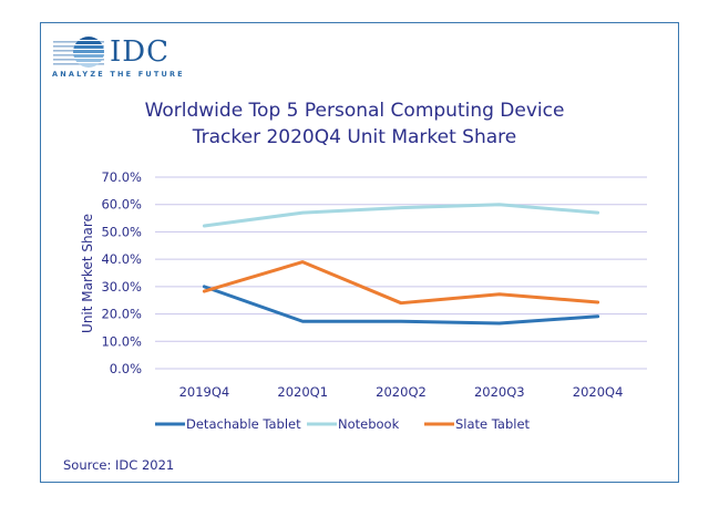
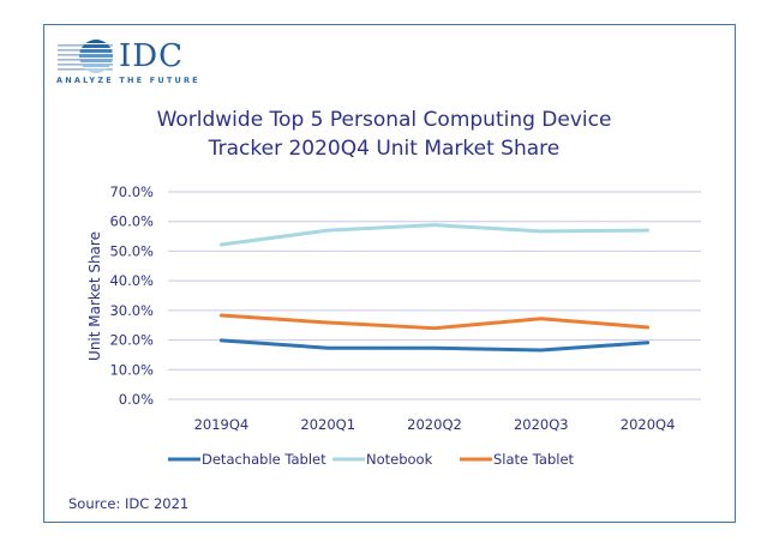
Detachable Tablet/2019Q4: 30% -> 20%
Slate Tablet/2020Q1: 39% -> 26%
Notebook/2020Q3: 60% -> 57%
